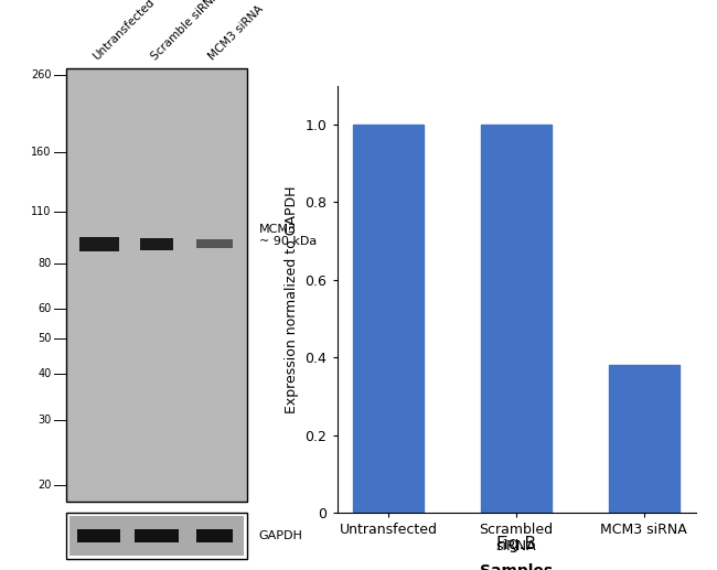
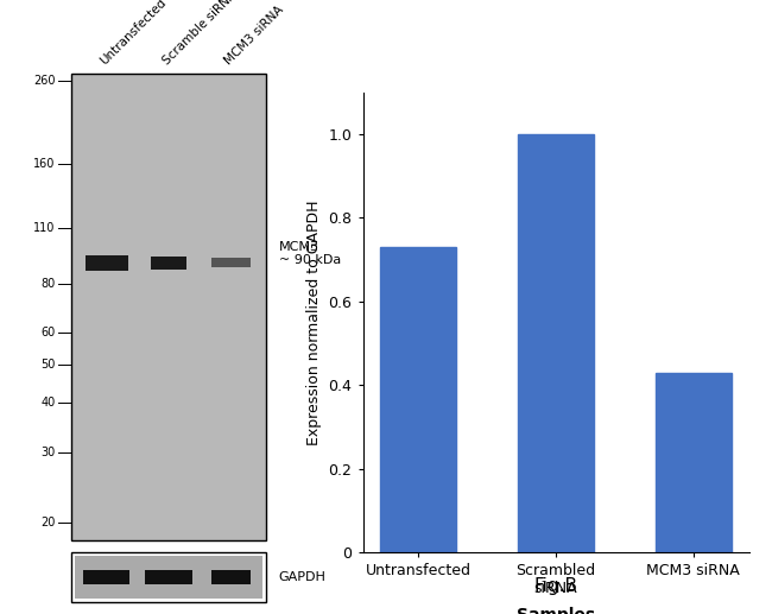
Untransfected: 1.00 -> 0.73
MCM3 siRNA: 0.38 -> 0.43
